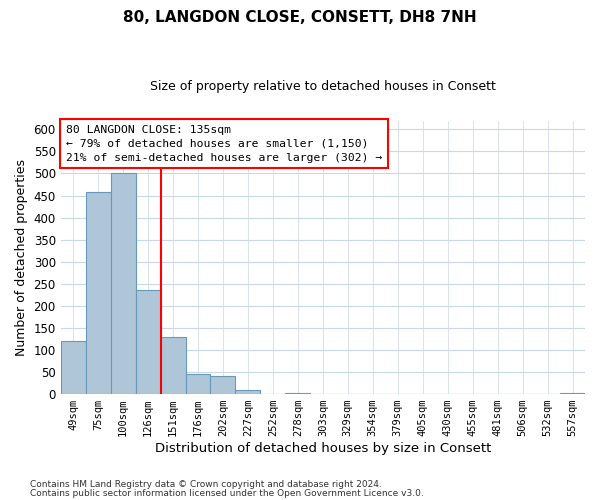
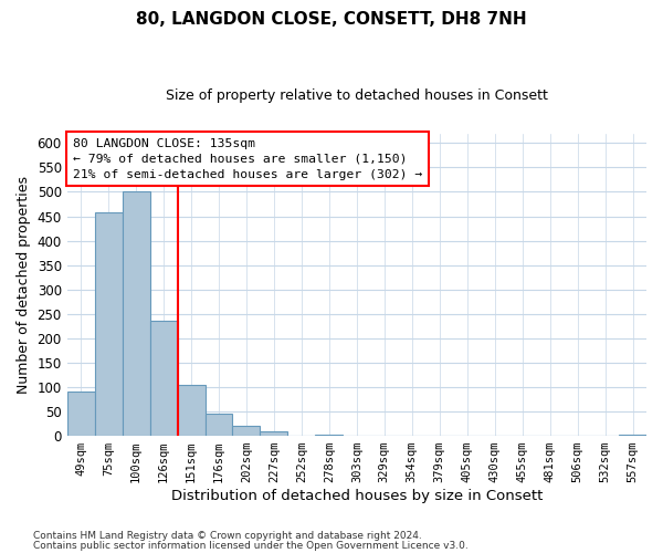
49sqm: 120 -> 90
151sqm: 130 -> 105
202sqm: 40 -> 20
